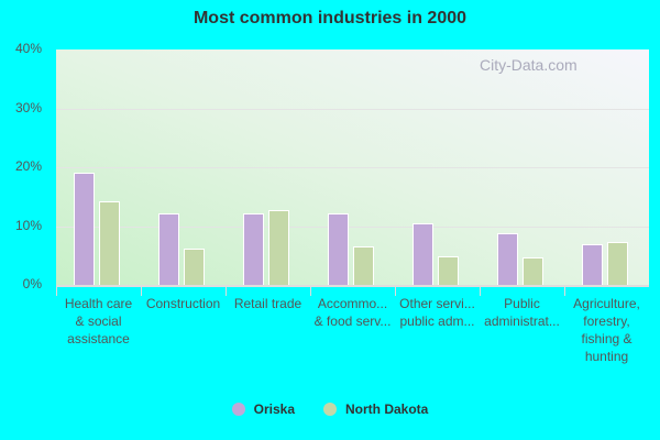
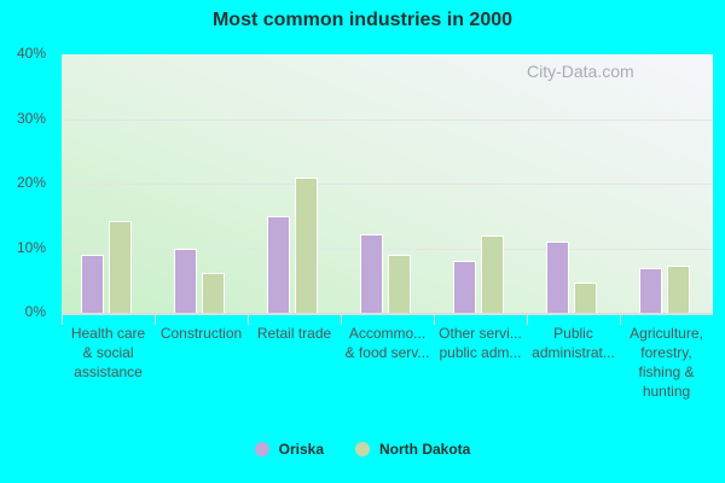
Oriska/Health care & social assistance: 19% -> 9%
Oriska/Construction: 12% -> 10%
Oriska/Retail trade: 12% -> 15%
North Dakota/Retail trade: 13% -> 21%
North Dakota/Accommo... & food serv...: 7% -> 9%
Oriska/Other servi... public adm...: 10% -> 8%
North Dakota/Other servi... public adm...: 5% -> 12%
Oriska/Public administrat...: 9% -> 11%
